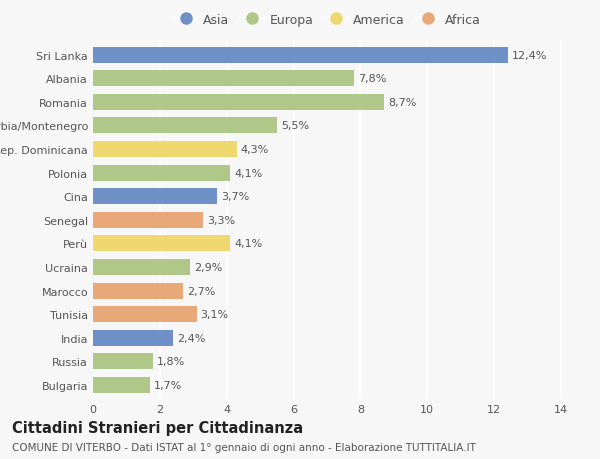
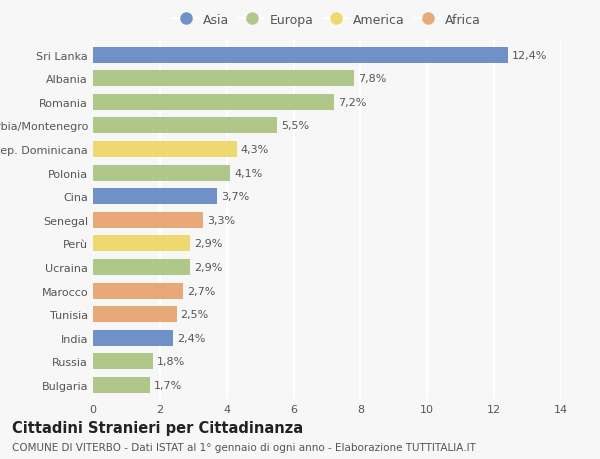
Romania: 8,7% -> 7,2%
Perù: 4,1% -> 2,9%
Tunisia: 3,1% -> 2,5%
